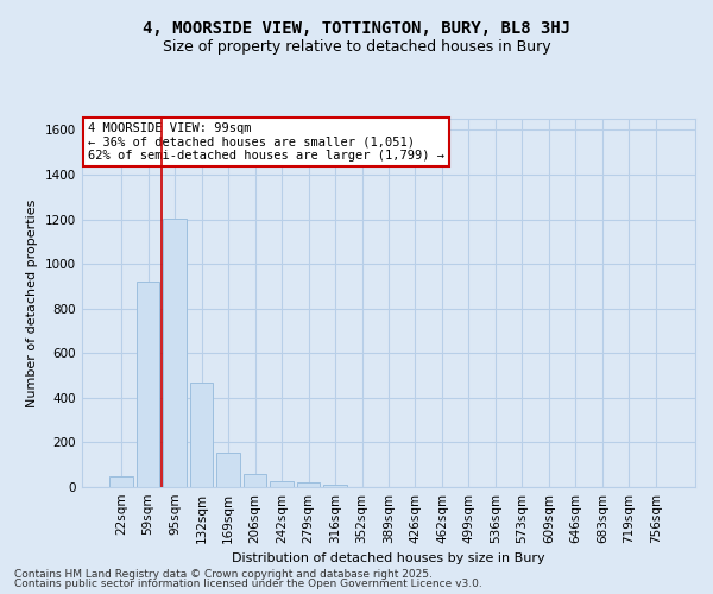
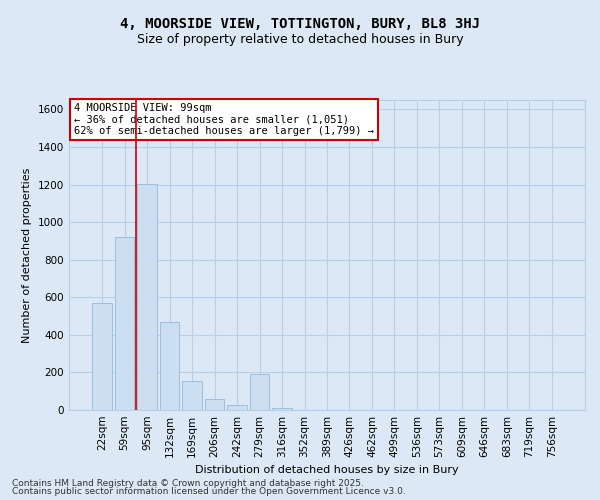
22sqm: 50 -> 570
279sqm: 20 -> 190
